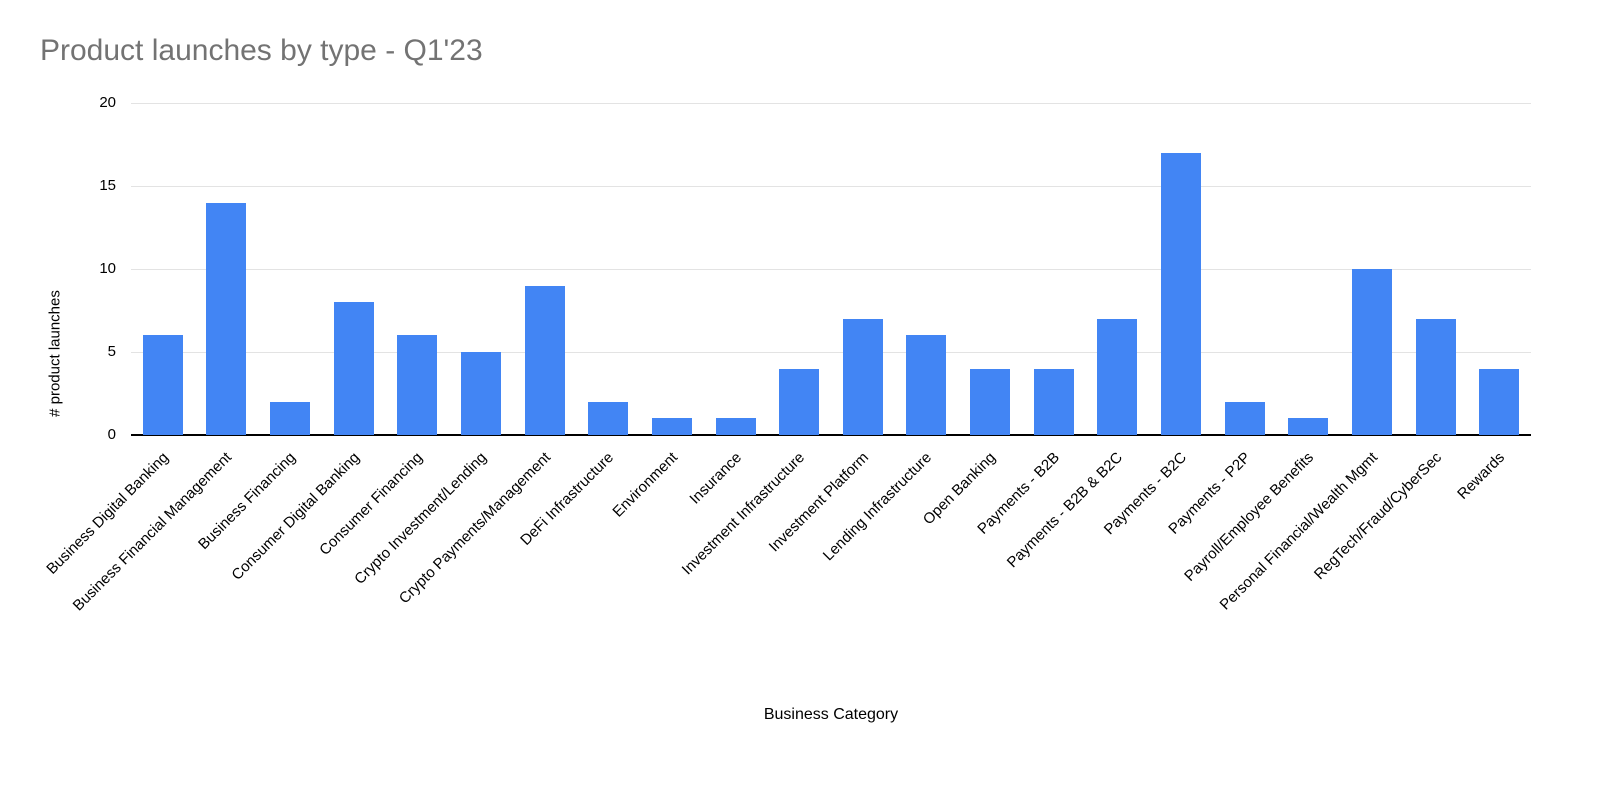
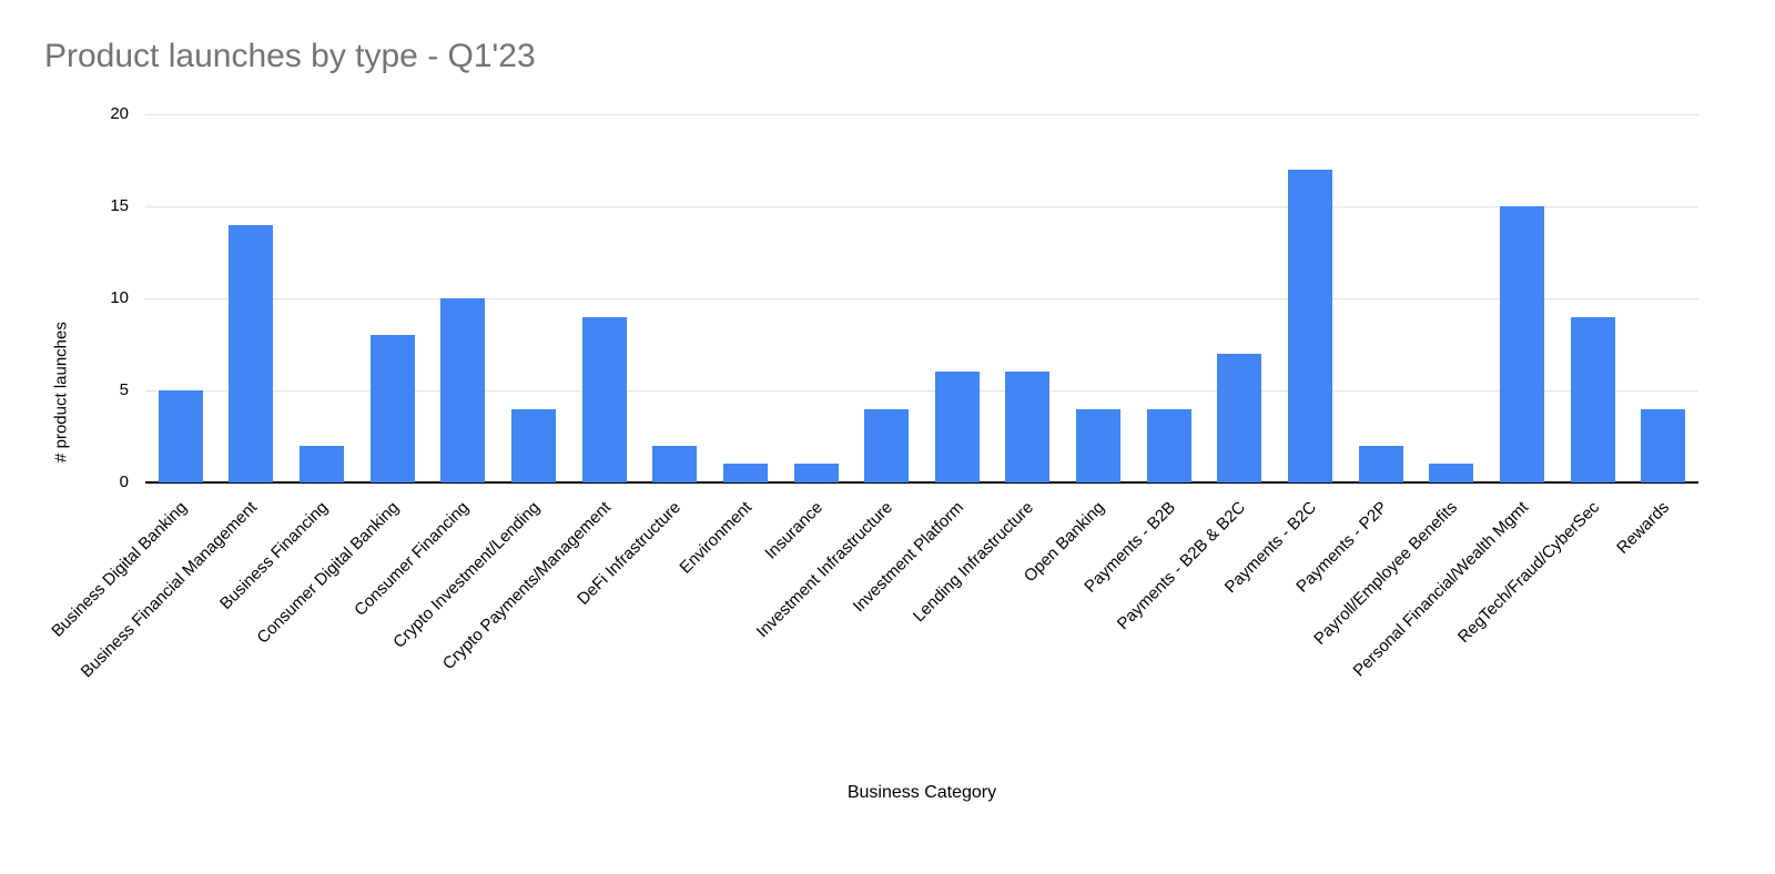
Business Digital Banking: 6 -> 5
Consumer Financing: 6 -> 10
Crypto Investment/Lending: 5 -> 4
Investment Platform: 7 -> 6
Personal Financial/Wealth Mgmt: 10 -> 15
RegTech/Fraud/CyberSec: 7 -> 9
